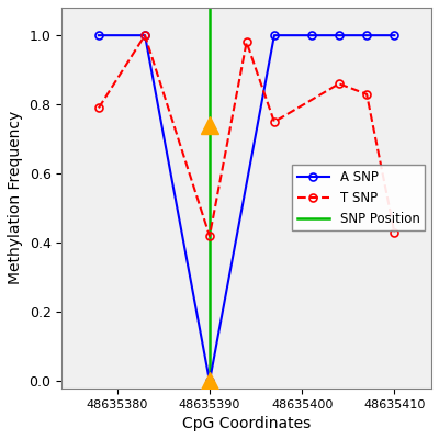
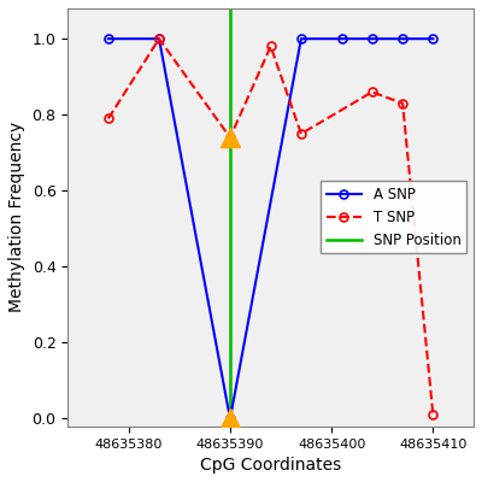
T SNP/48635390: 0.42 -> 0.74
T SNP/48635410: 0.43 -> 0.01
